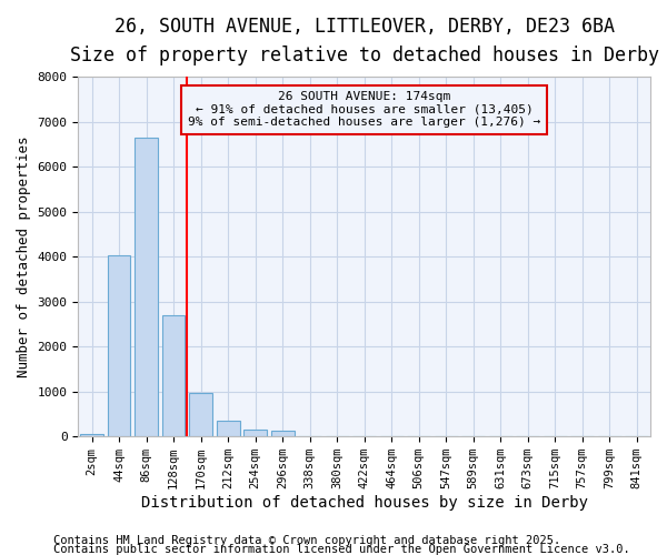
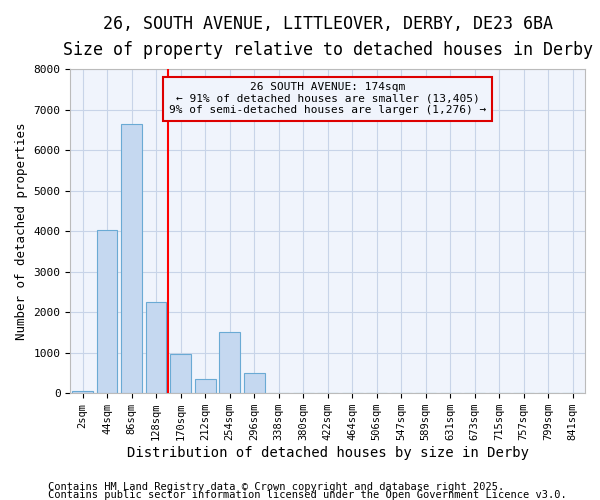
128sqm: 2700 -> 2250
254sqm: 150 -> 1500
296sqm: 120 -> 500
